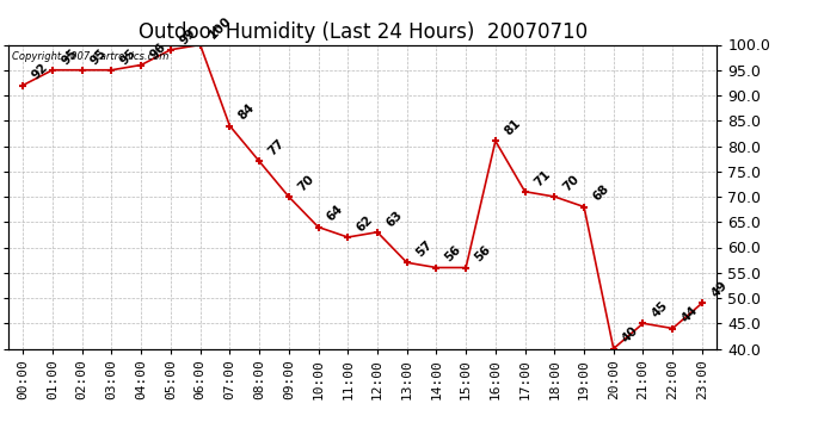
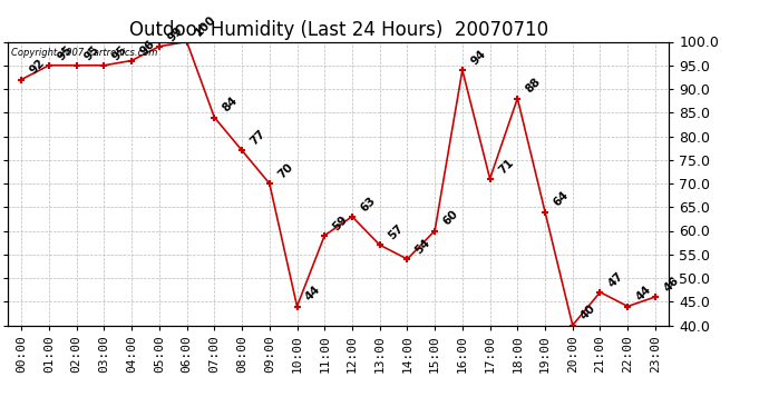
10:00: 64 -> 44
11:00: 62 -> 59
14:00: 56 -> 54
15:00: 56 -> 60
16:00: 81 -> 94
18:00: 70 -> 88
19:00: 68 -> 64
21:00: 45 -> 47
23:00: 49 -> 46
